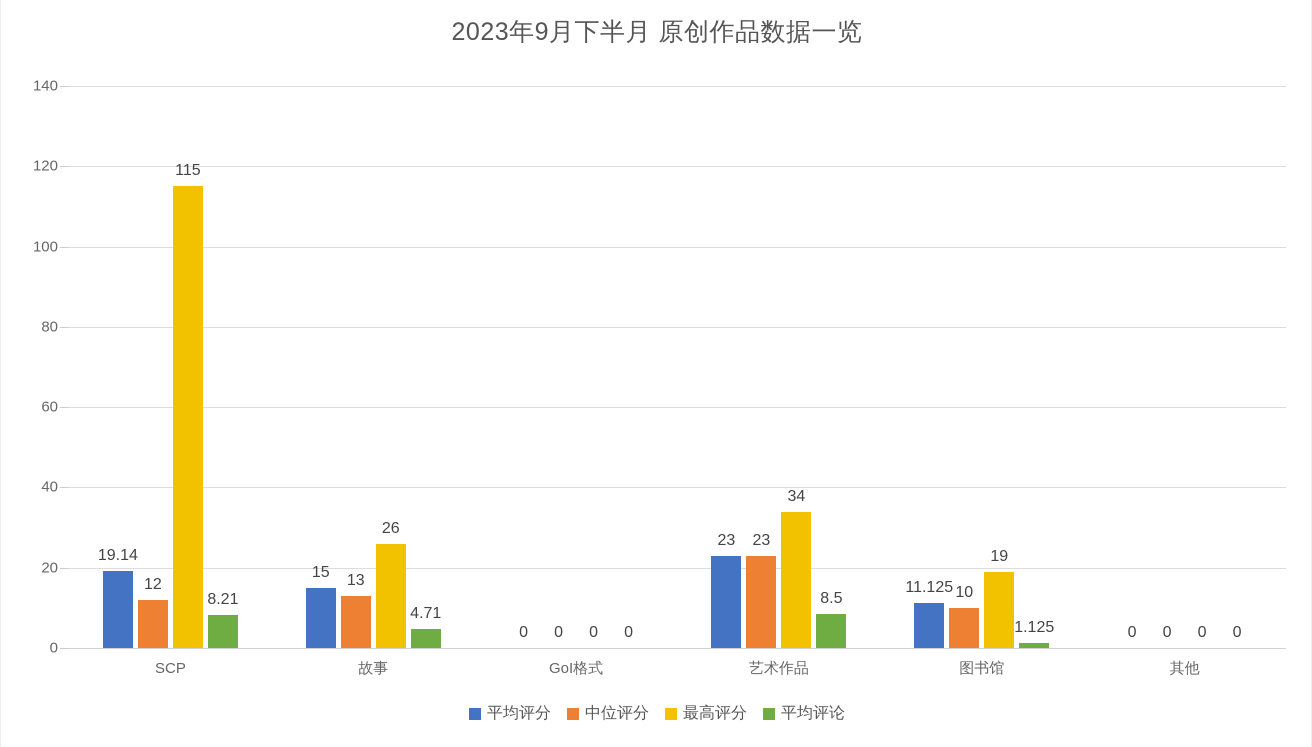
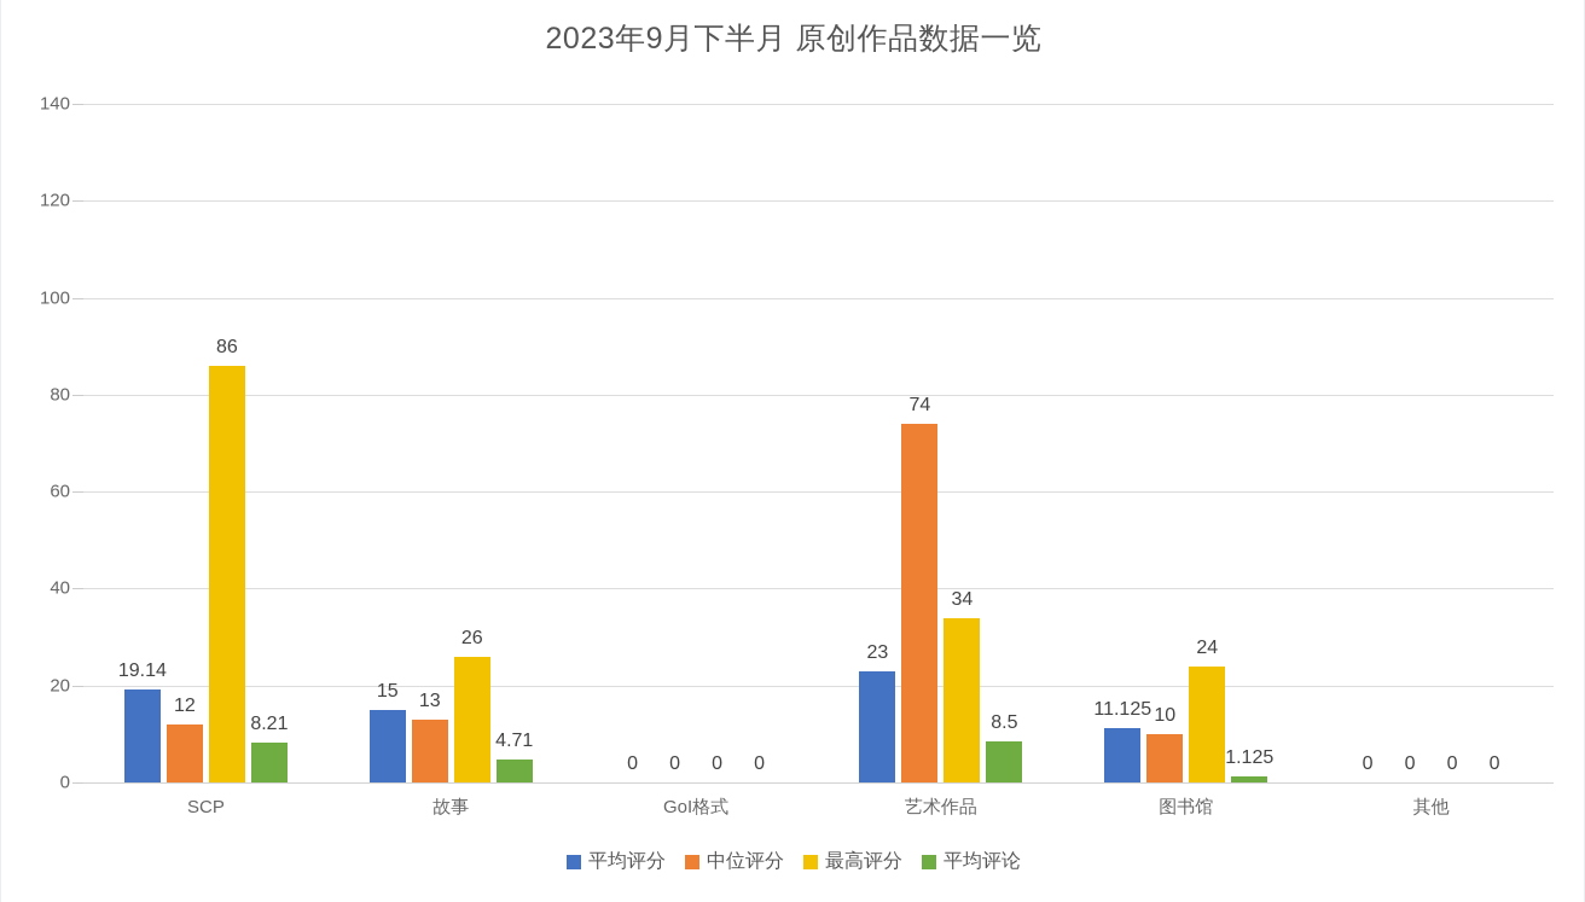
最高评分/SCP: 115 -> 86
中位评分/艺术作品: 23 -> 74
最高评分/图书馆: 19 -> 24
